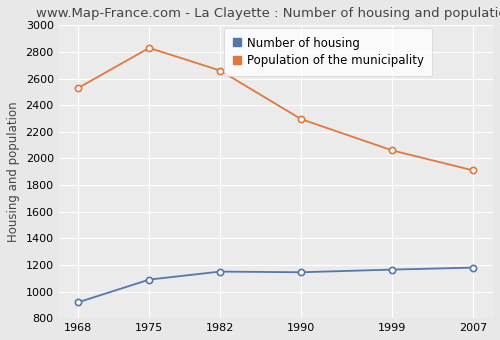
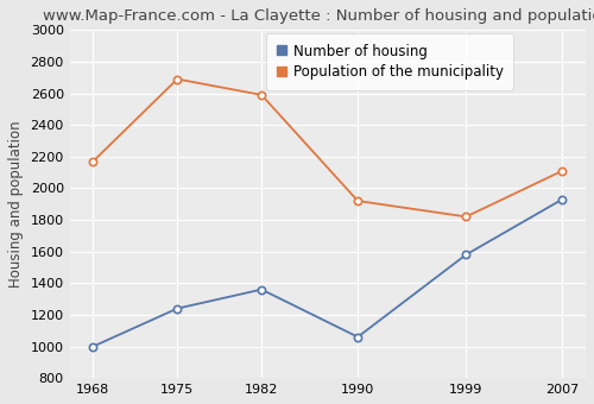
Number of housing/1968: 920 -> 1000
Population of the municipality/1968: 2530 -> 2170
Number of housing/1975: 1090 -> 1240
Population of the municipality/1975: 2830 -> 2690
Number of housing/1982: 1150 -> 1360
Population of the municipality/1982: 2660 -> 2590
Number of housing/1990: 1140 -> 1060
Population of the municipality/1990: 2300 -> 1920
Number of housing/1999: 1160 -> 1580
Population of the municipality/1999: 2060 -> 1820
Number of housing/2007: 1180 -> 1930
Population of the municipality/2007: 1910 -> 2110
